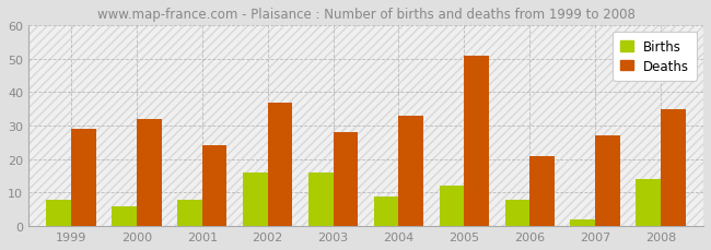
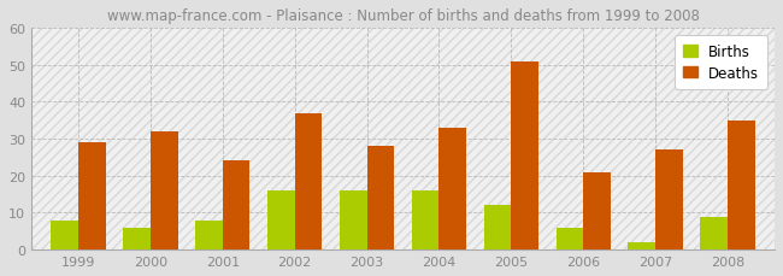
Births/2004: 9 -> 16
Births/2006: 8 -> 6
Births/2008: 14 -> 9
